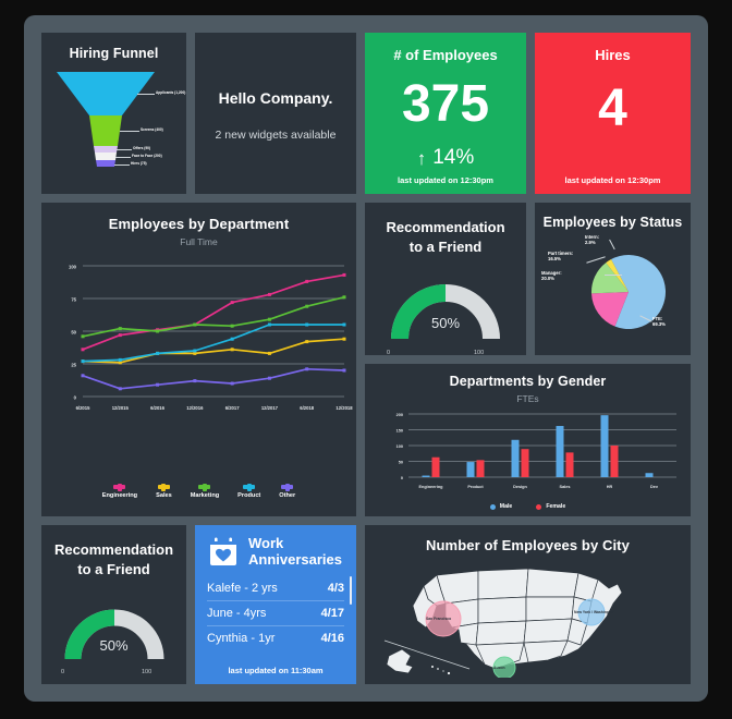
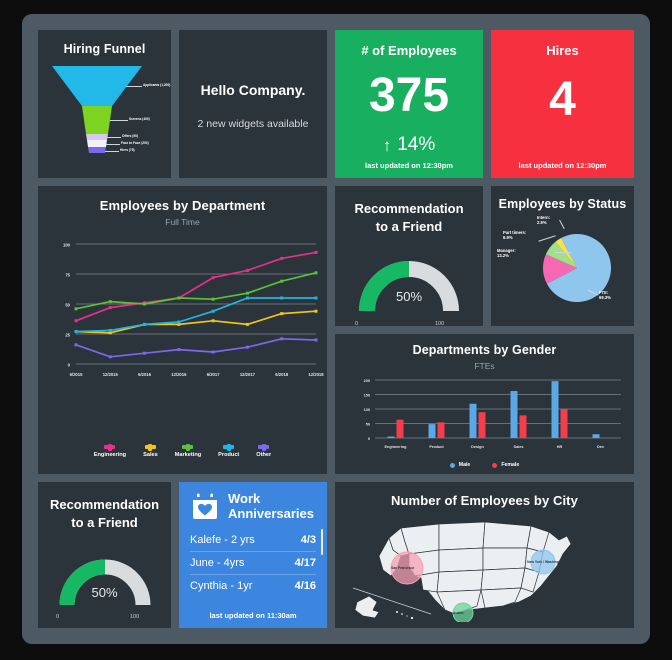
Employees by Status/Manager: 20.0% -> 13.2%
Employees by Status/Part timers: 16.5% -> 6.9%
